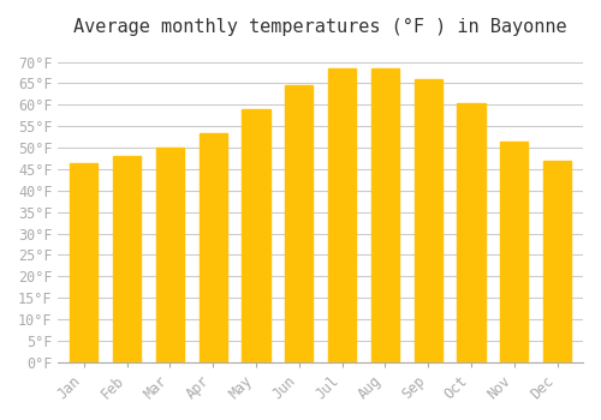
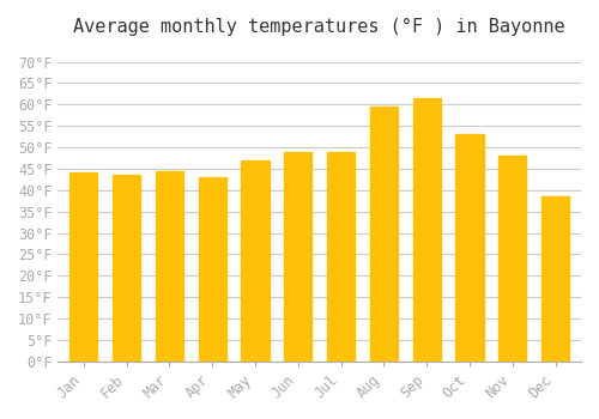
Jan: 46.5°F -> 44.0°F
Feb: 48.0°F -> 43.5°F
Mar: 50.0°F -> 44.5°F
Apr: 53.5°F -> 43.0°F
May: 59.0°F -> 47.0°F
Jun: 64.5°F -> 49.0°F
Jul: 68.5°F -> 49.0°F
Aug: 68.5°F -> 59.5°F
Sep: 66.0°F -> 61.5°F
Oct: 60.5°F -> 53.0°F
Nov: 51.5°F -> 48.0°F
Dec: 47.0°F -> 38.5°F
